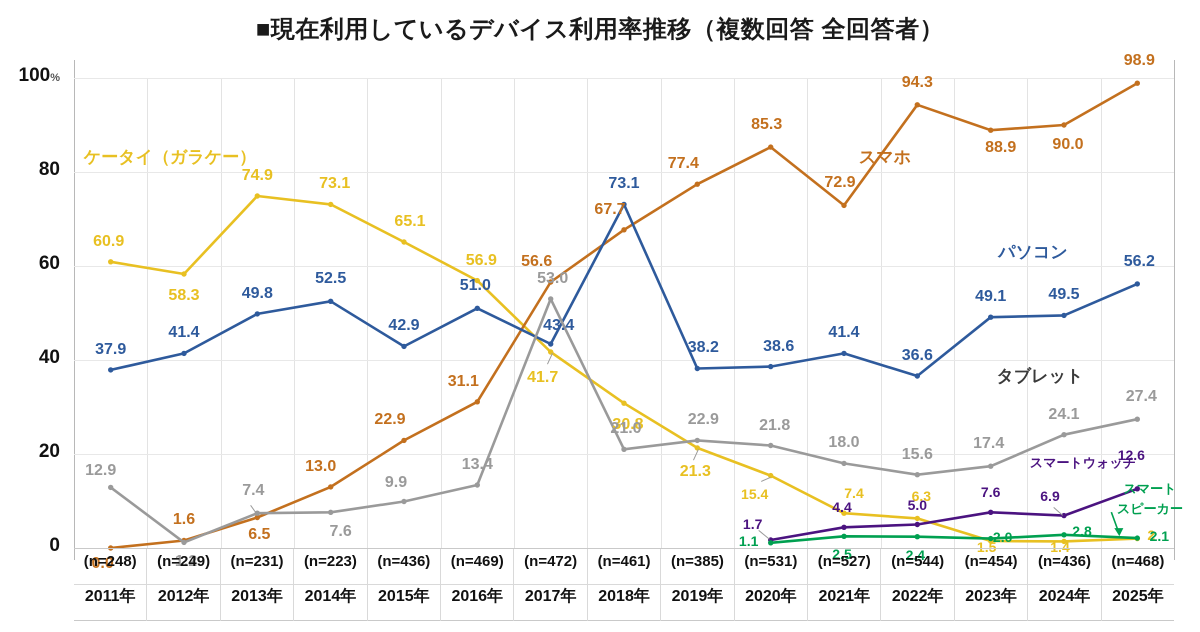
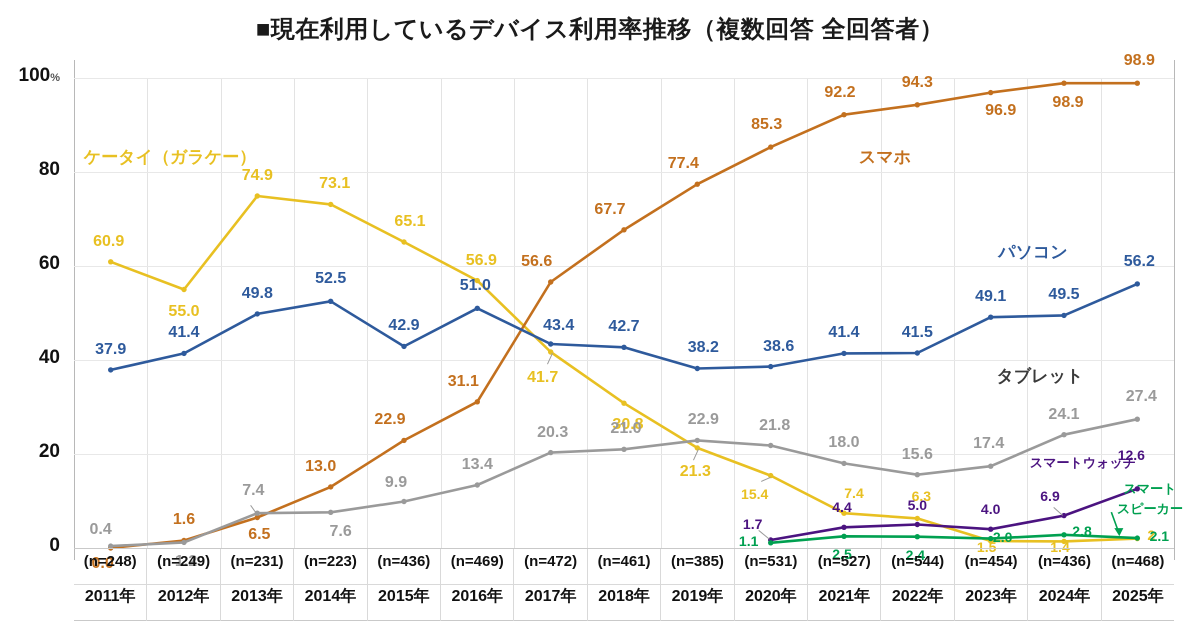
タブレット/2011年: 12.9 -> 0.4
ケータイ（ガラケー）/2012年: 58.3 -> 55.0
タブレット/2017年: 53.0 -> 20.3
パソコン/2018年: 73.1 -> 42.7
スマホ/2021年: 72.9 -> 92.2
パソコン/2022年: 36.6 -> 41.5
スマホ/2023年: 88.9 -> 96.9
スマートウォッチ/2023年: 7.6 -> 4.0
スマホ/2024年: 90.0 -> 98.9
